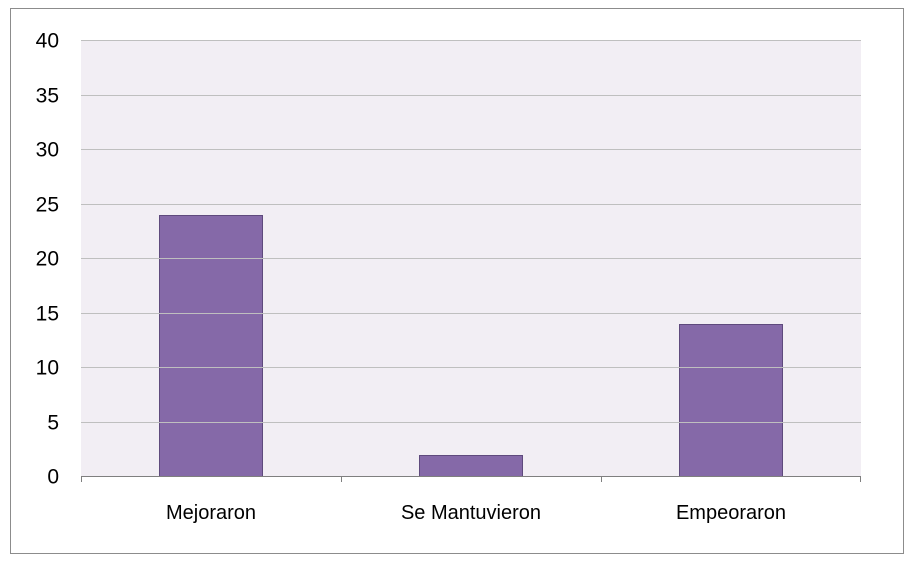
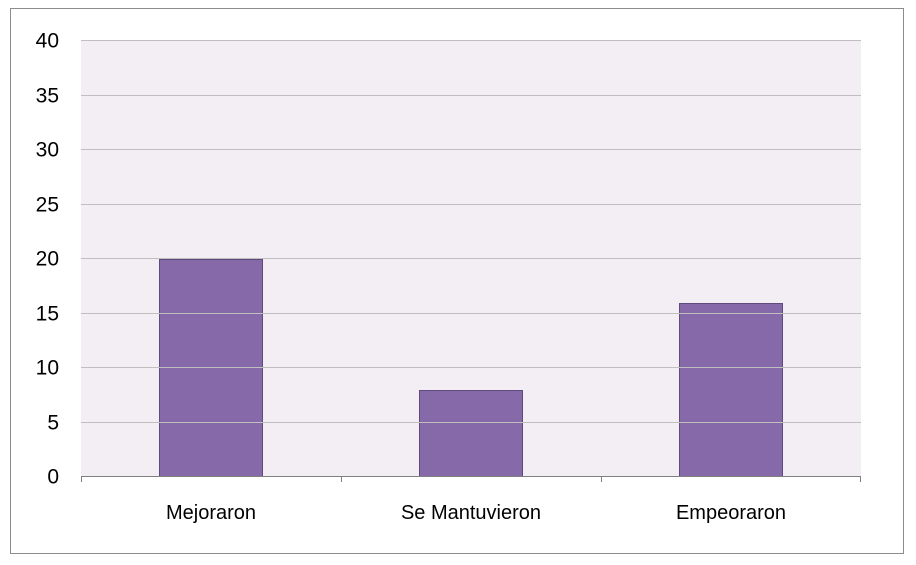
Mejoraron: 24 -> 20
Se Mantuvieron: 2 -> 8
Empeoraron: 14 -> 16
